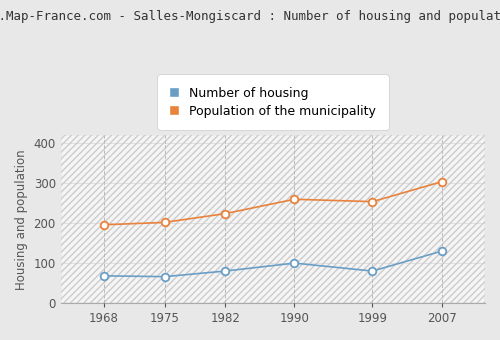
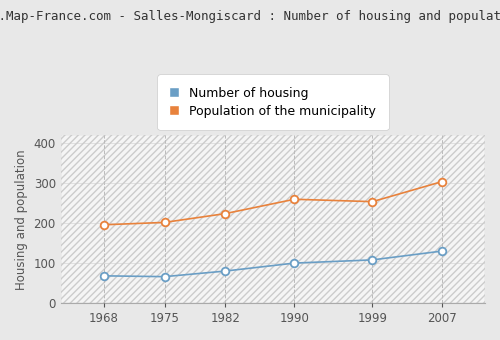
Number of housing/1999: 80 -> 108
